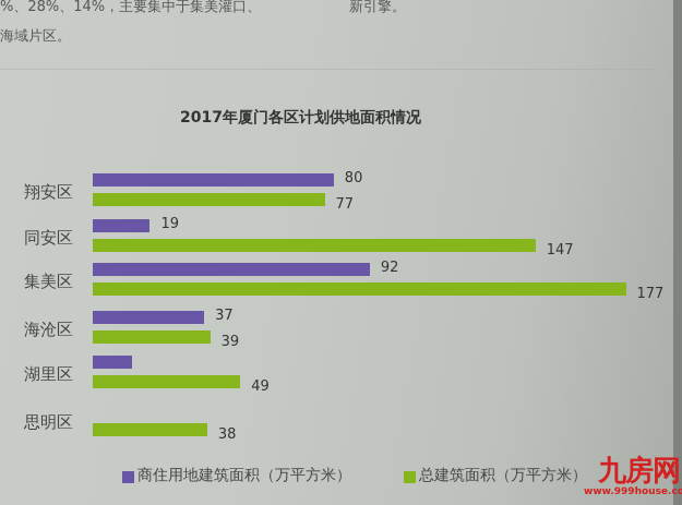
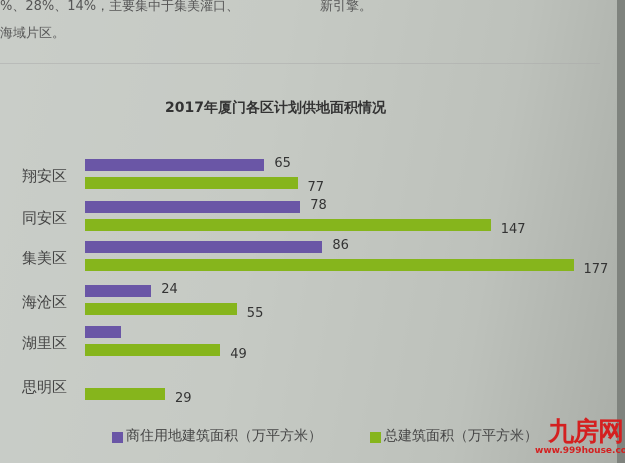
商住用地建筑面积（万平方米）/翔安区: 80 -> 65
商住用地建筑面积（万平方米）/同安区: 19 -> 78
商住用地建筑面积（万平方米）/集美区: 92 -> 86
商住用地建筑面积（万平方米）/海沧区: 37 -> 24
总建筑面积（万平方米）/海沧区: 39 -> 55
总建筑面积（万平方米）/思明区: 38 -> 29
